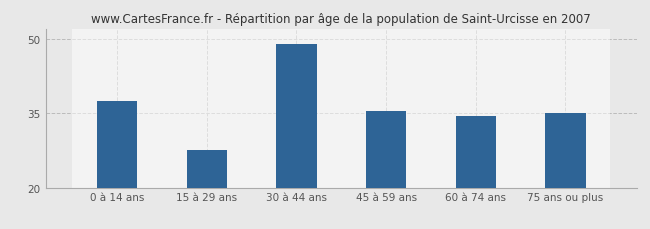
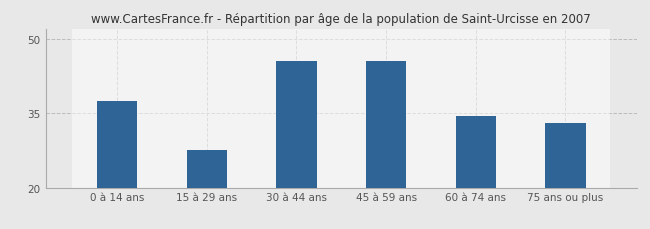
30 à 44 ans: 49.0 -> 45.5
45 à 59 ans: 35.5 -> 45.5
75 ans ou plus: 35.0 -> 33.0
